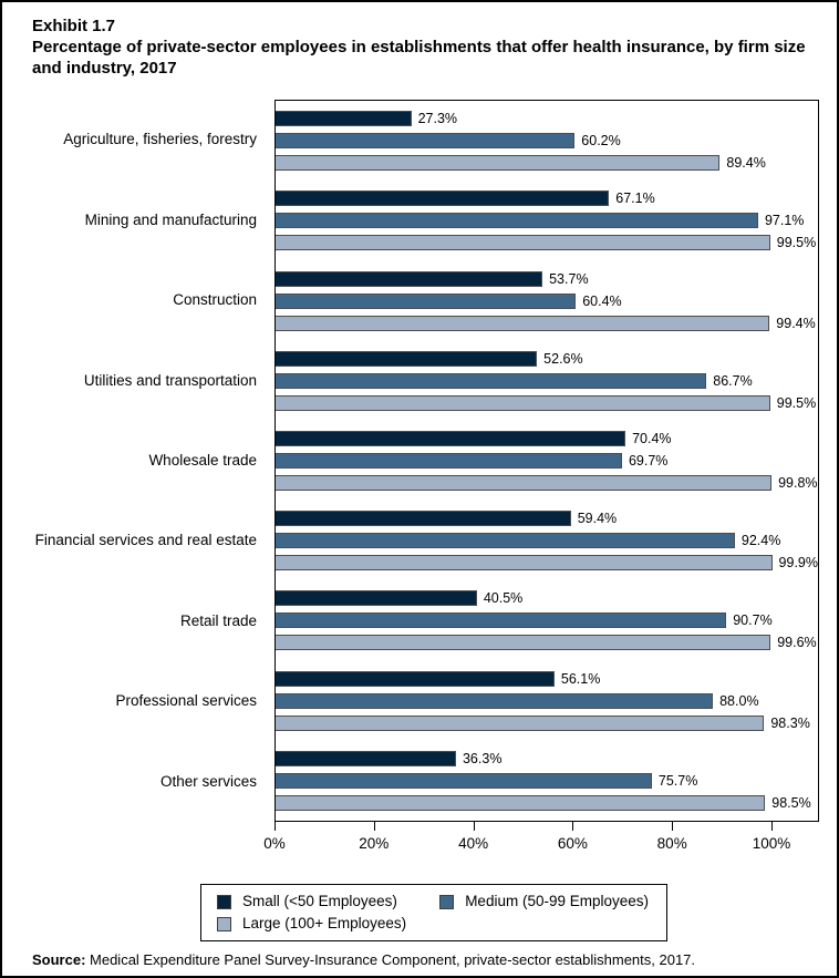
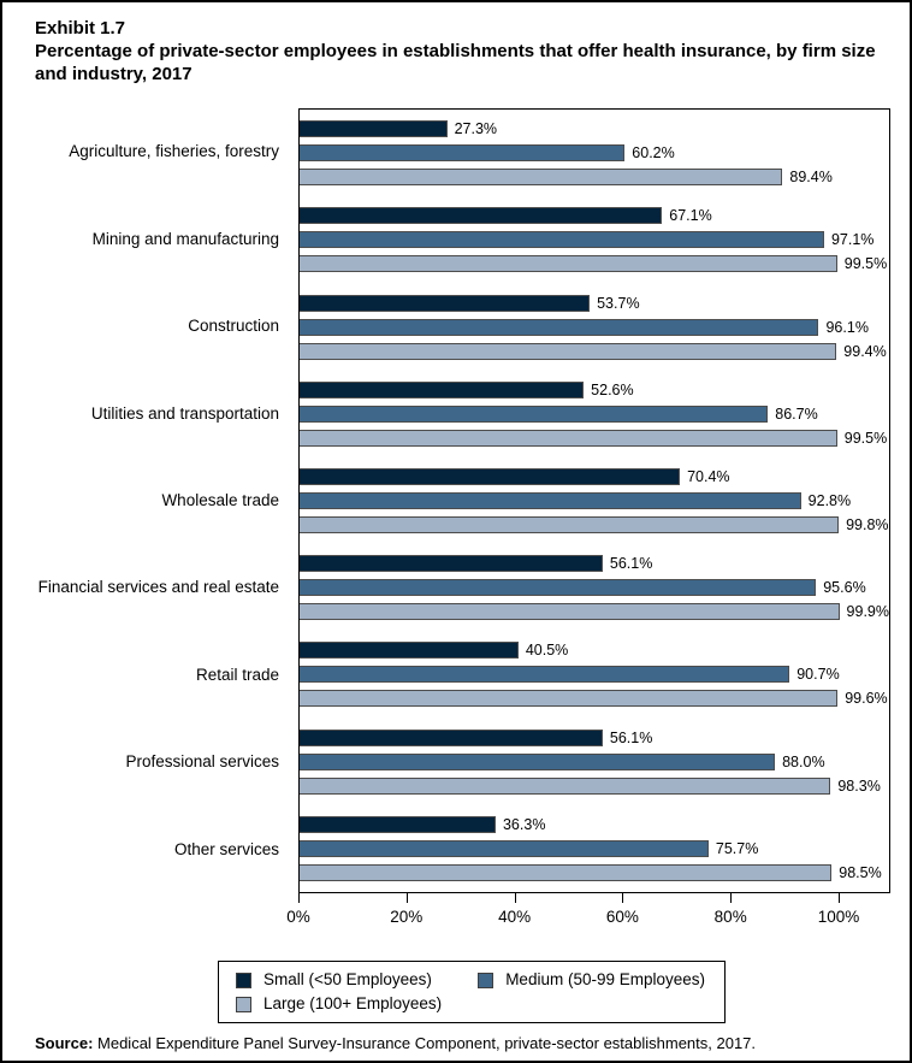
Medium (50-99 Employees)/Construction: 60.4% -> 96.1%
Medium (50-99 Employees)/Wholesale trade: 69.7% -> 92.8%
Small (<50 Employees)/Financial services and real estate: 59.4% -> 56.1%
Medium (50-99 Employees)/Financial services and real estate: 92.4% -> 95.6%
